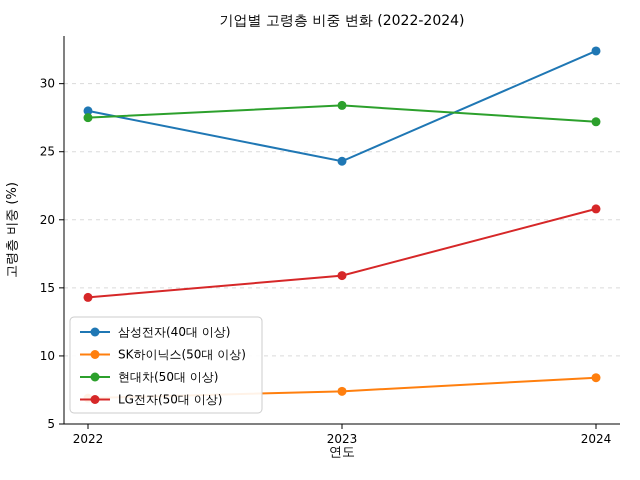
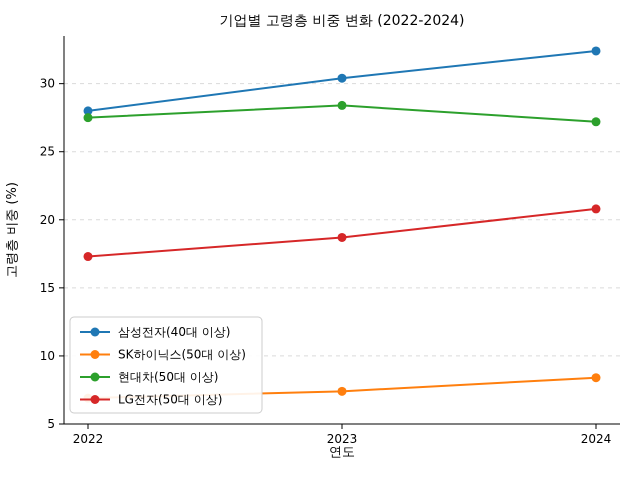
LG전자(50대 이상)/2022: 14.3 -> 17.3
삼성전자(40대 이상)/2023: 24.3 -> 30.4
LG전자(50대 이상)/2023: 15.9 -> 18.7
